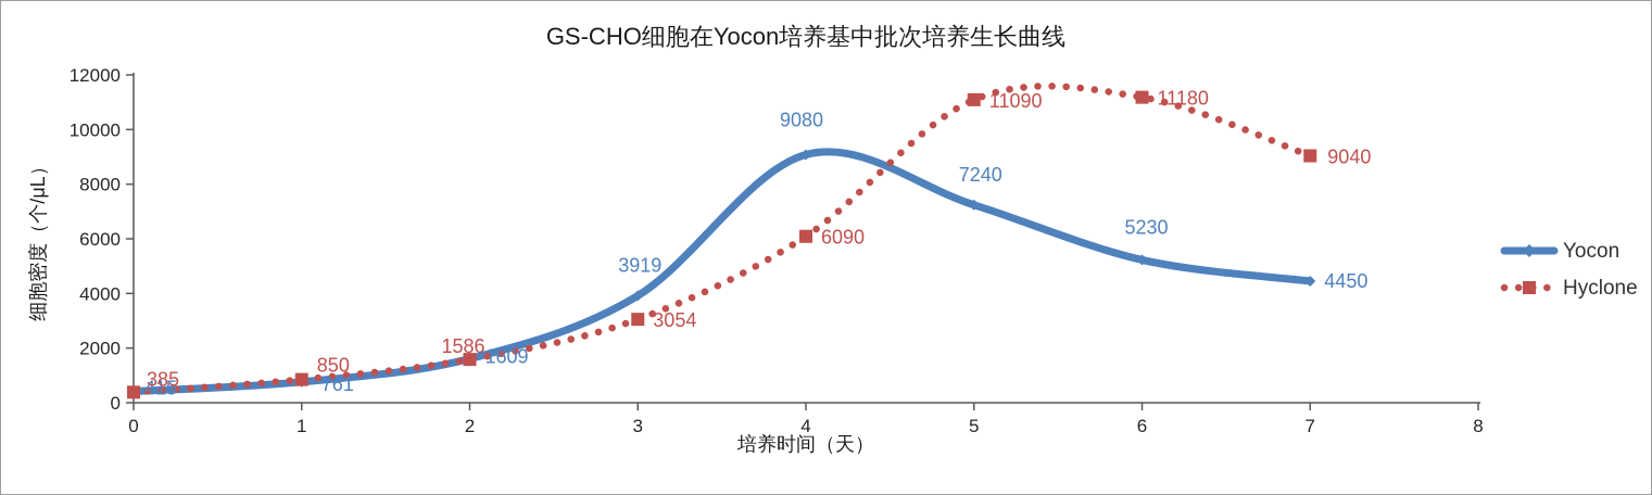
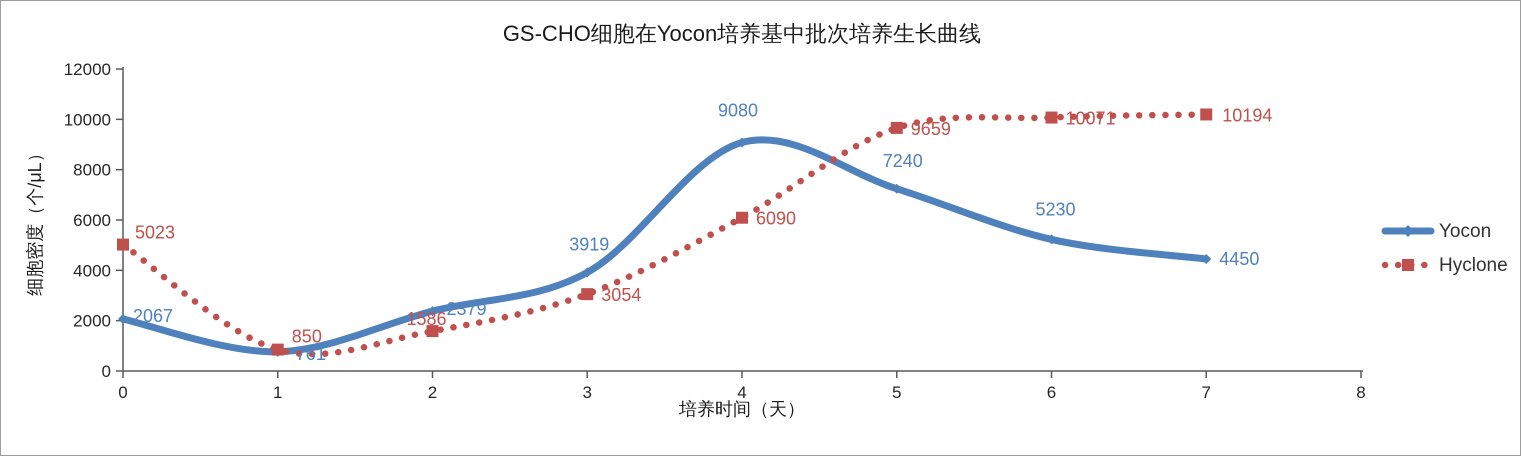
Yocon/0: 415 -> 2067
Hyclone/0: 385 -> 5023
Yocon/2: 1609 -> 2379
Hyclone/5: 11090 -> 9659
Hyclone/6: 11180 -> 10071
Hyclone/7: 9040 -> 10194
